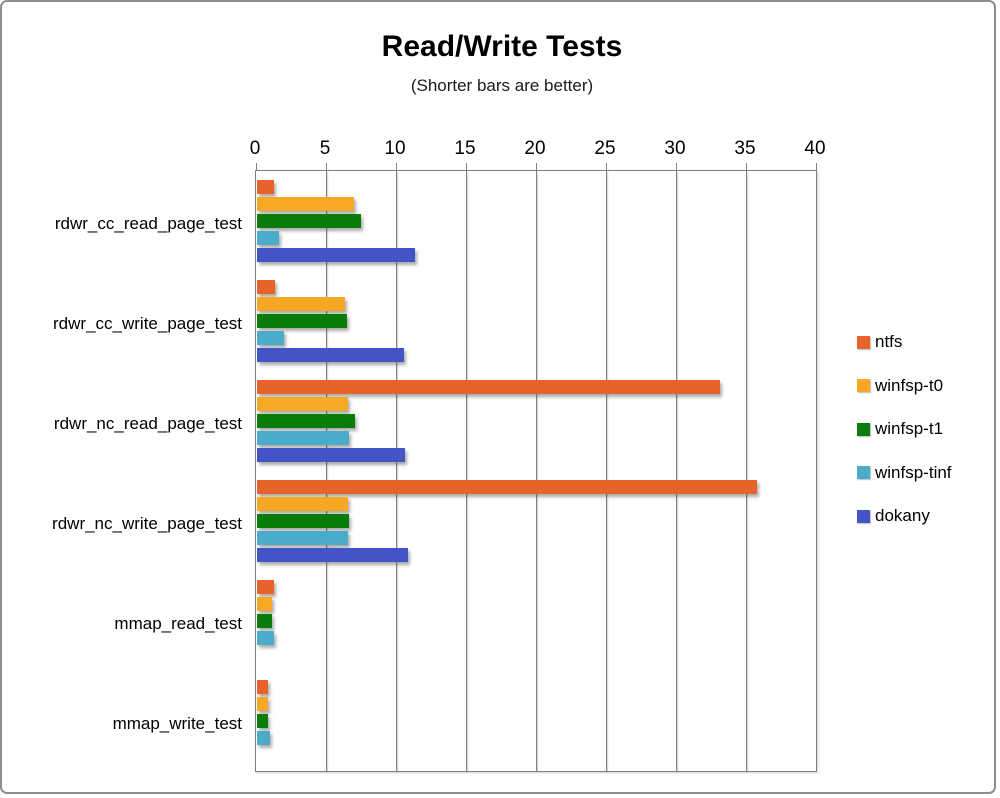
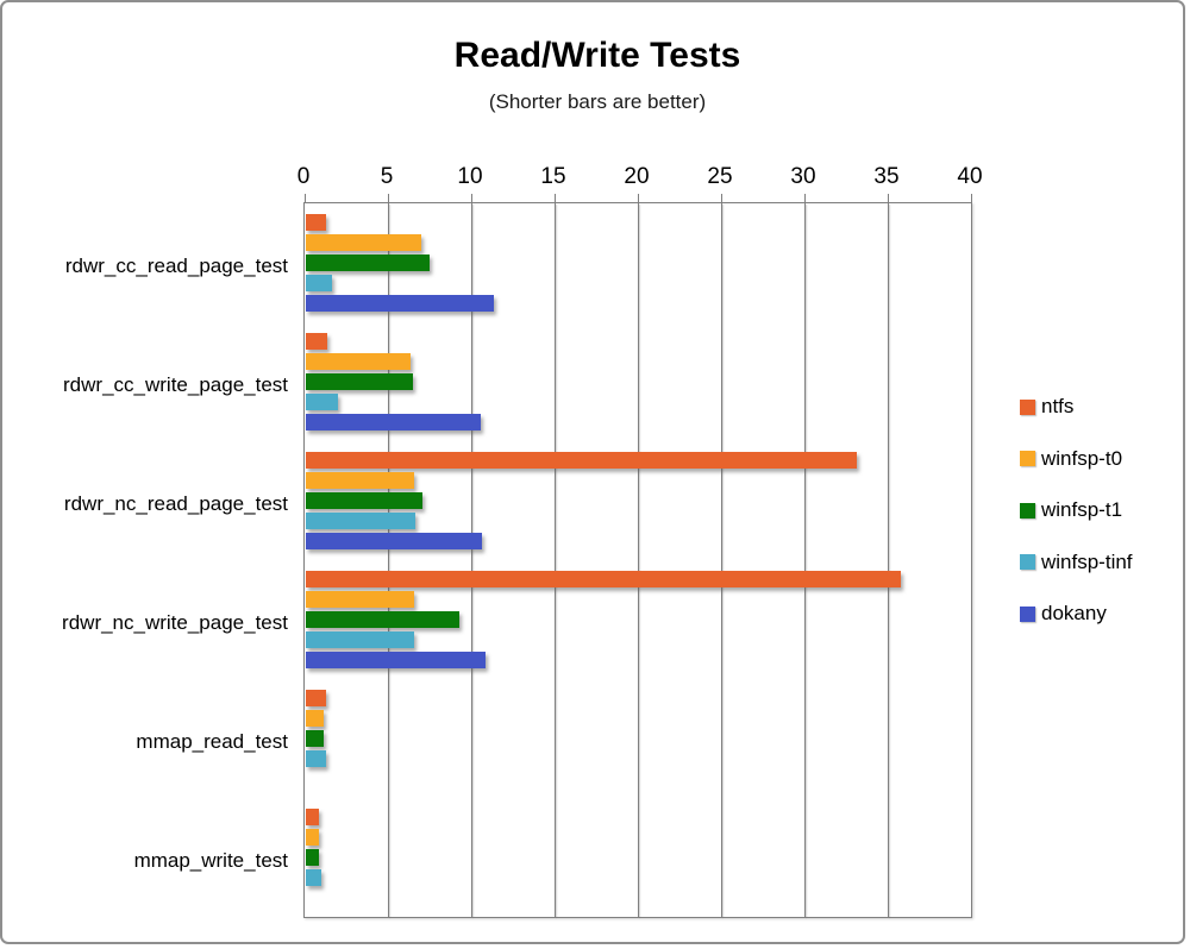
winfsp-t1/rdwr_nc_write_page_test: 6.6 -> 9.2
